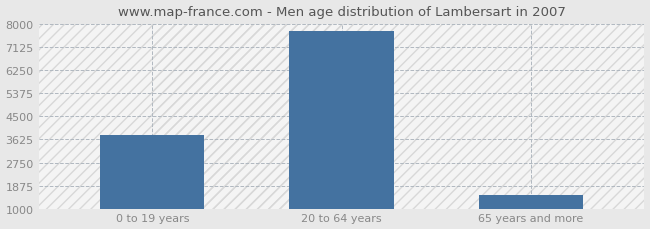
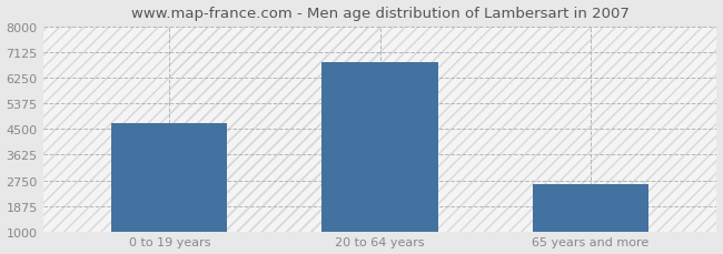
0 to 19 years: 3800 -> 4700
20 to 64 years: 7750 -> 6800
65 years and more: 1530 -> 2600
